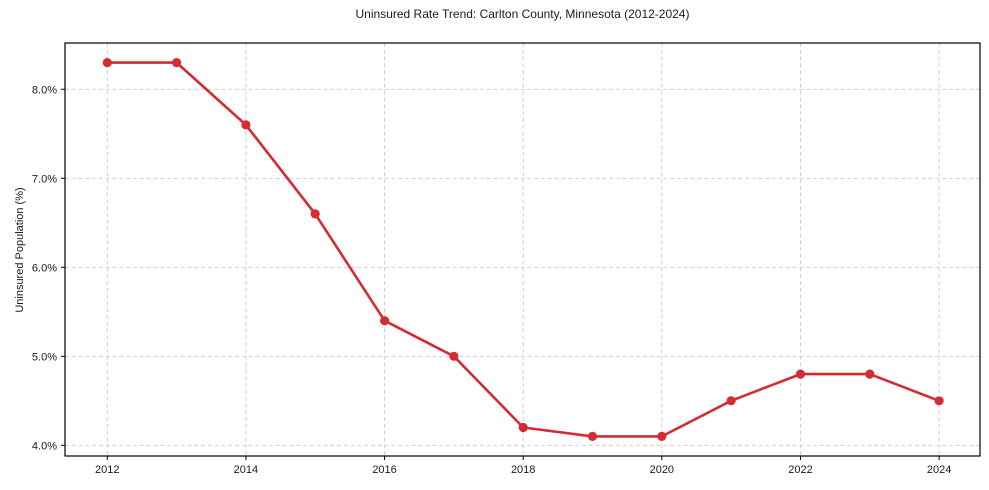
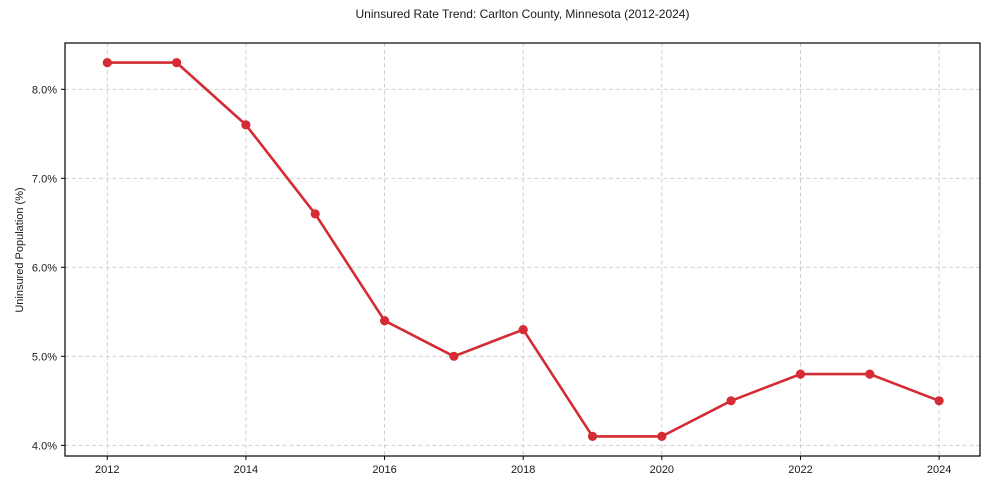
2018: 4.2% -> 5.3%
